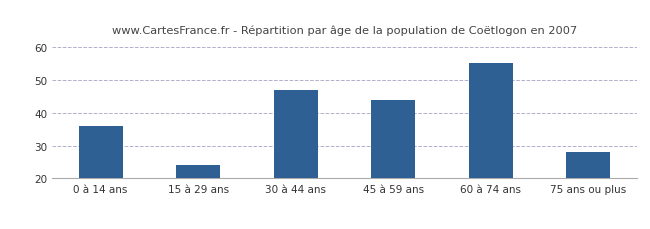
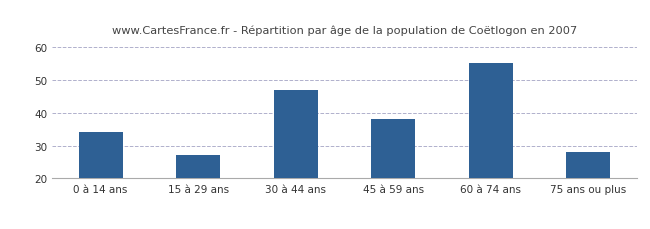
0 à 14 ans: 36 -> 34
15 à 29 ans: 24 -> 27
45 à 59 ans: 44 -> 38
